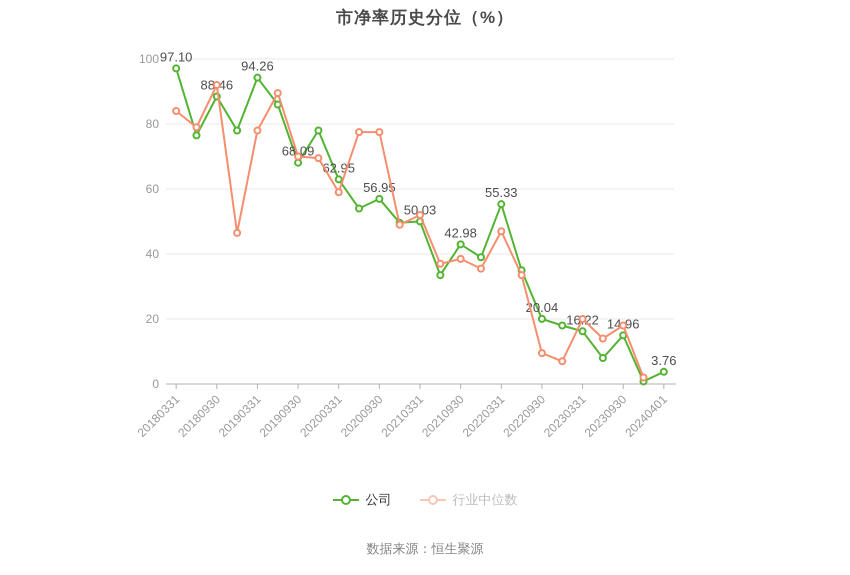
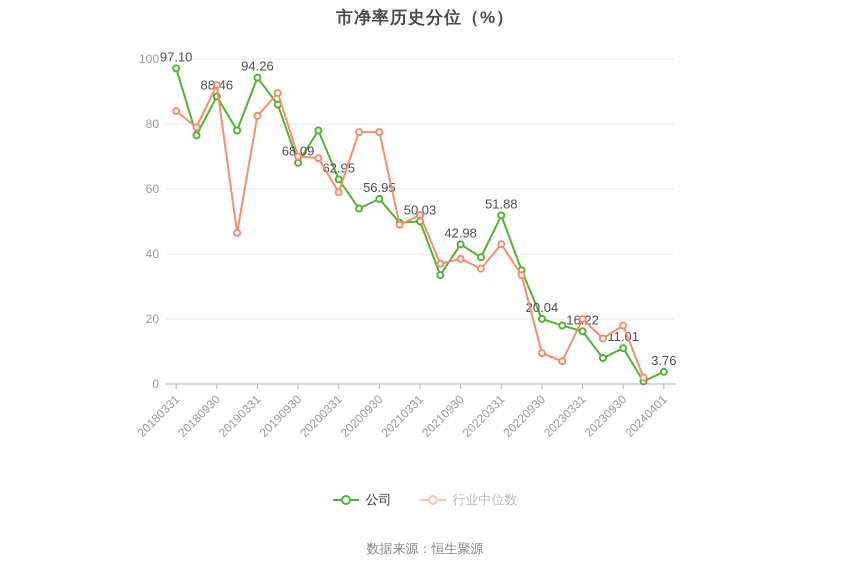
行业中位数/20190331: 78 -> 82
公司/20220331: 55.33 -> 51.88
行业中位数/20220331: 47 -> 43
公司/20230930: 14.96 -> 11.01
